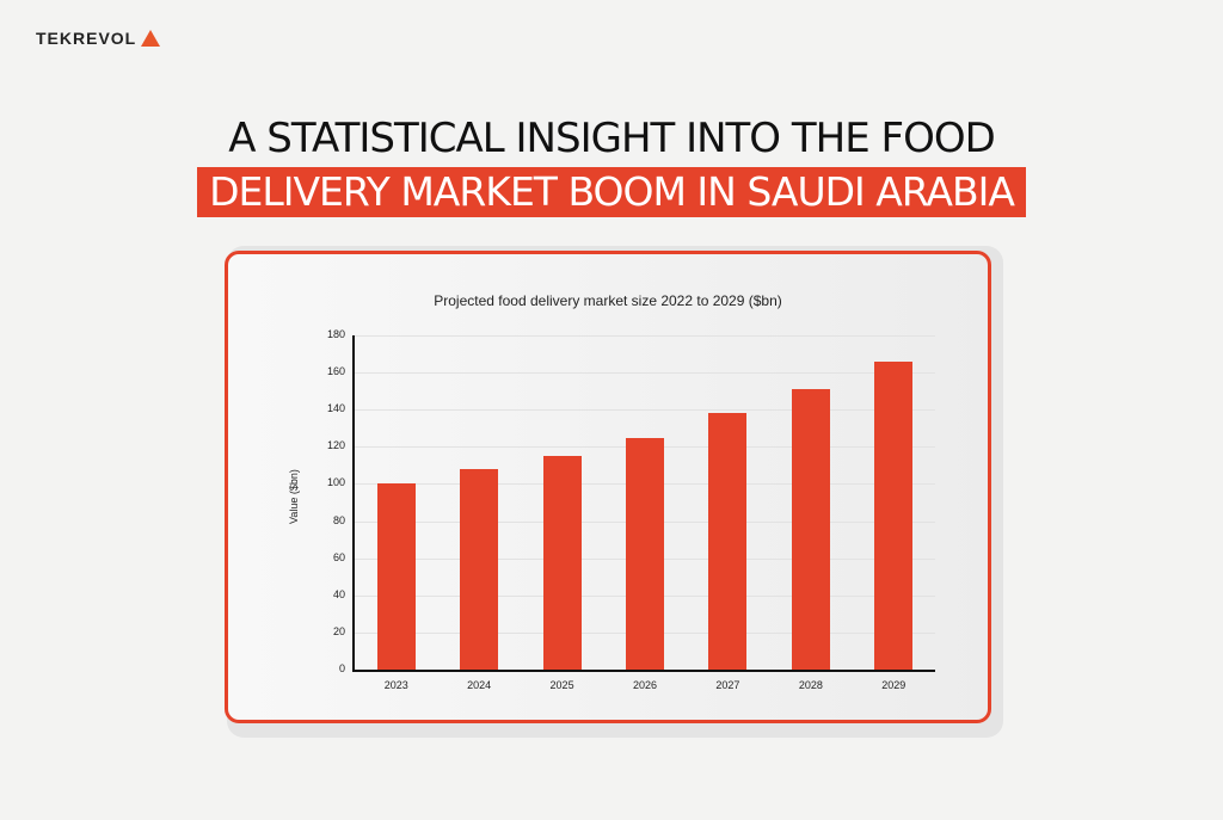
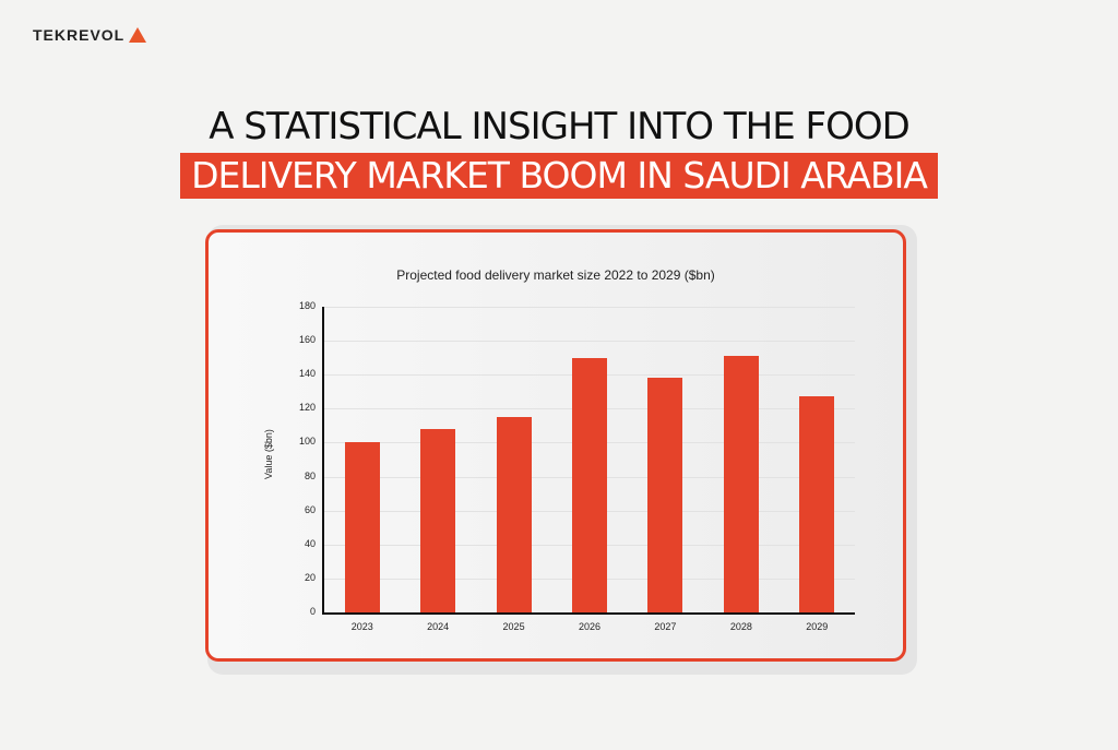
2026: 125 -> 150
2029: 166 -> 127
